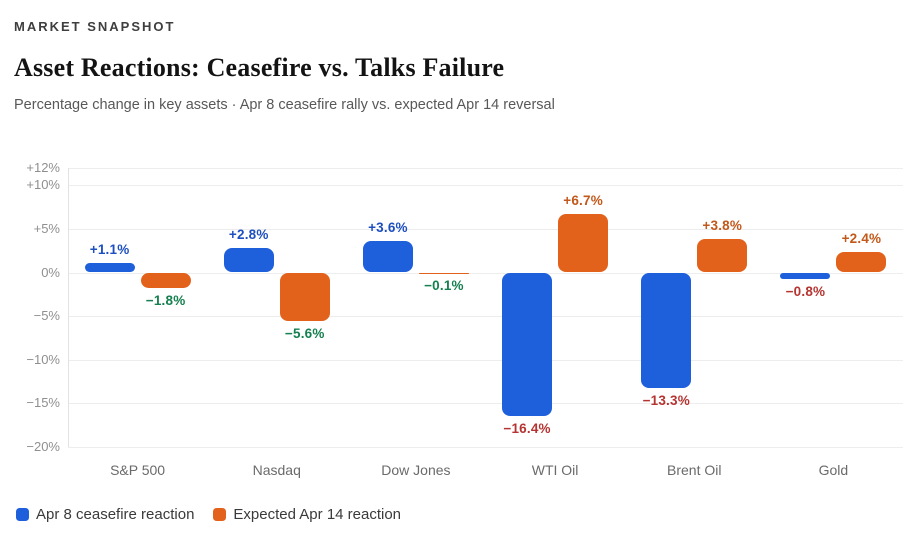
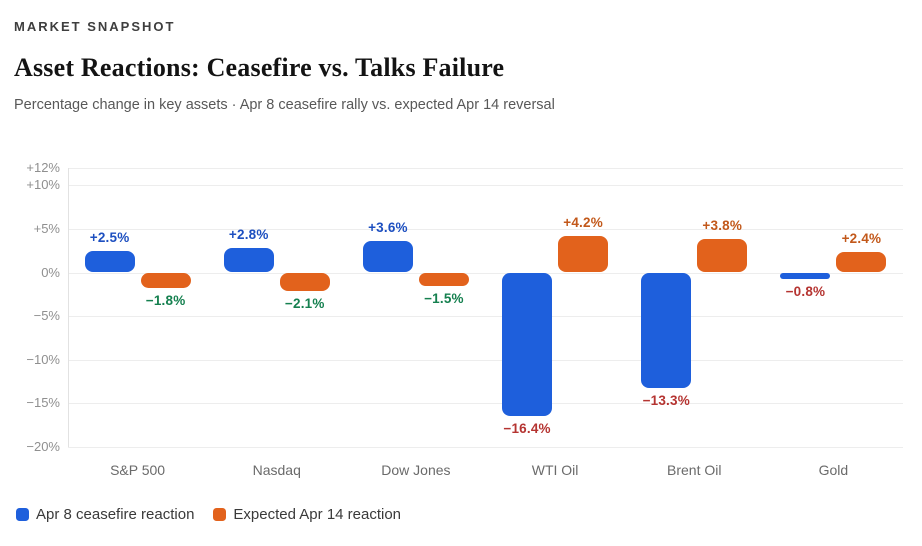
Apr 8 ceasefire reaction/S&P 500: +1.1% -> +2.5%
Expected Apr 14 reaction/Nasdaq: −5.6% -> −2.1%
Expected Apr 14 reaction/Dow Jones: −0.1% -> −1.5%
Expected Apr 14 reaction/WTI Oil: +6.7% -> +4.2%
